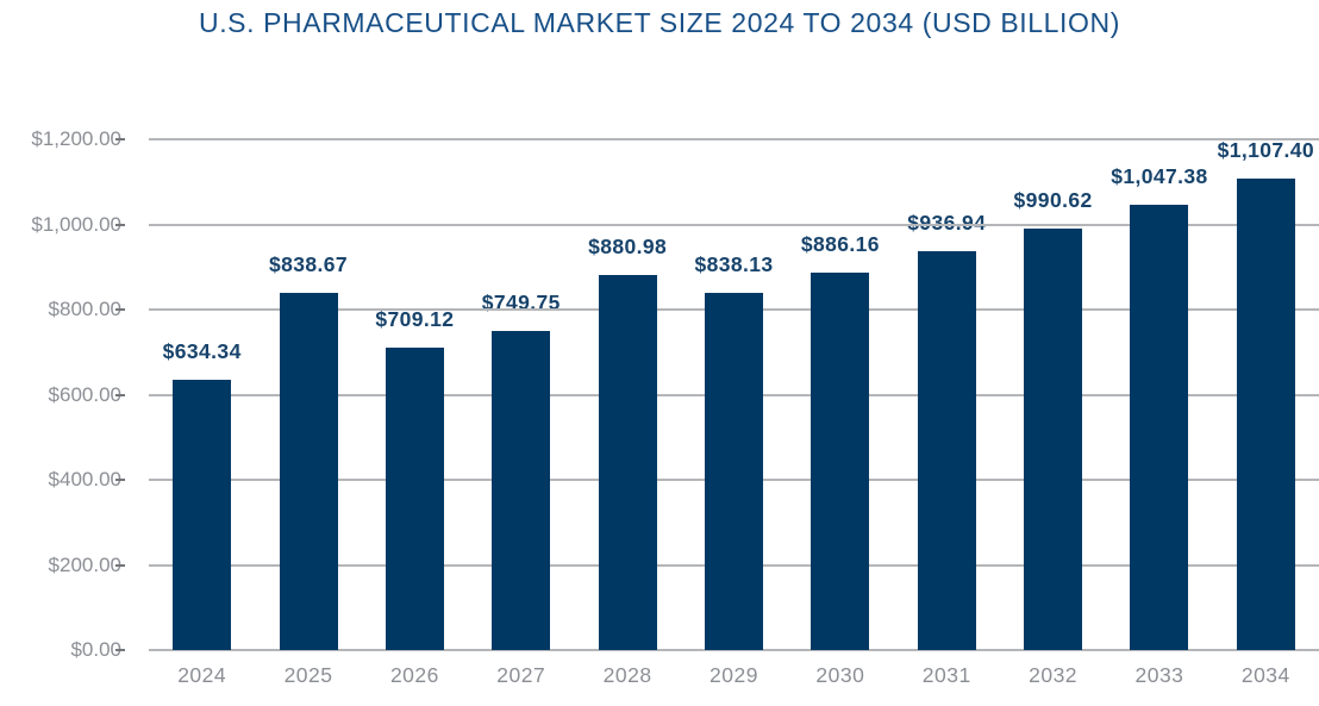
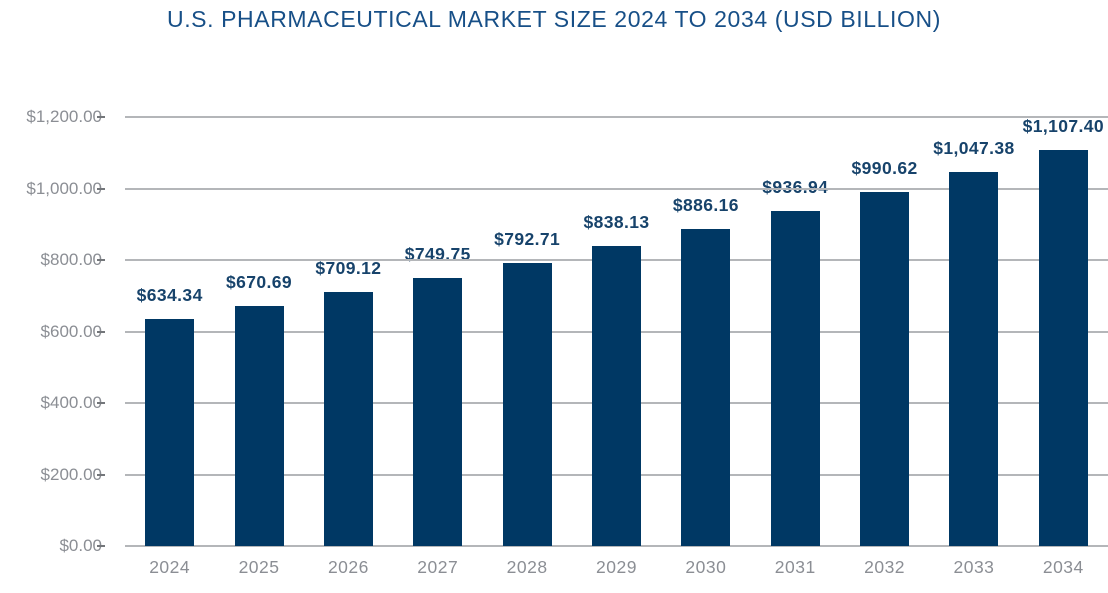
2025: $838.67 -> $670.69
2028: $880.98 -> $792.71
